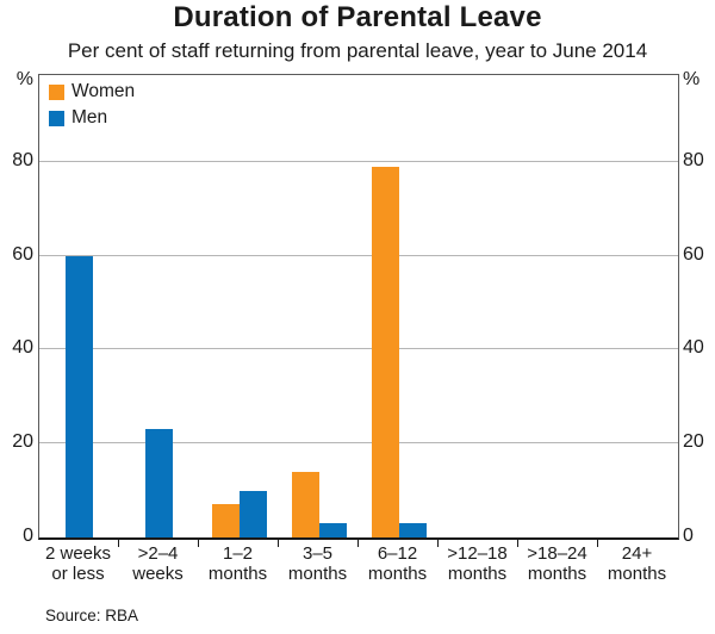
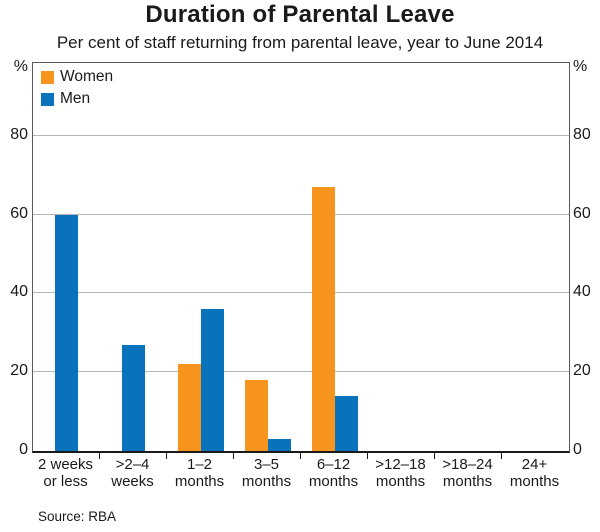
Men/>2–4 weeks: 23 -> 27
Women/1–2 months: 7 -> 22
Men/1–2 months: 10 -> 36
Women/3–5 months: 14 -> 18
Women/6–12 months: 79 -> 67
Men/6–12 months: 3 -> 14
